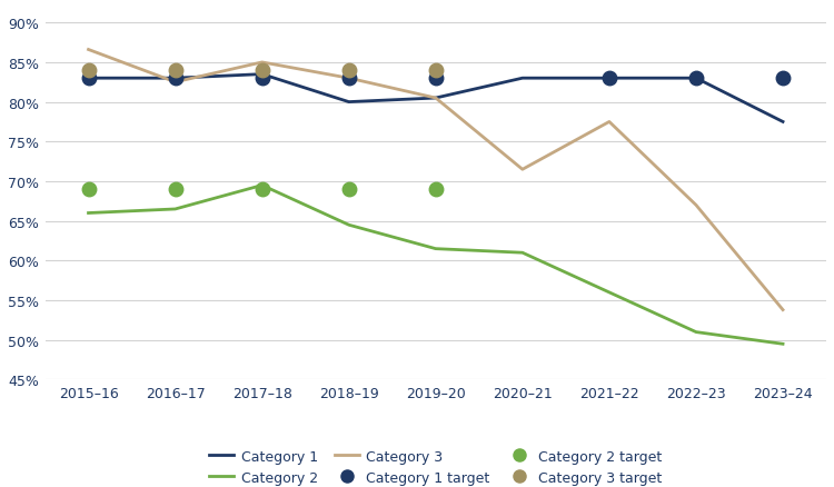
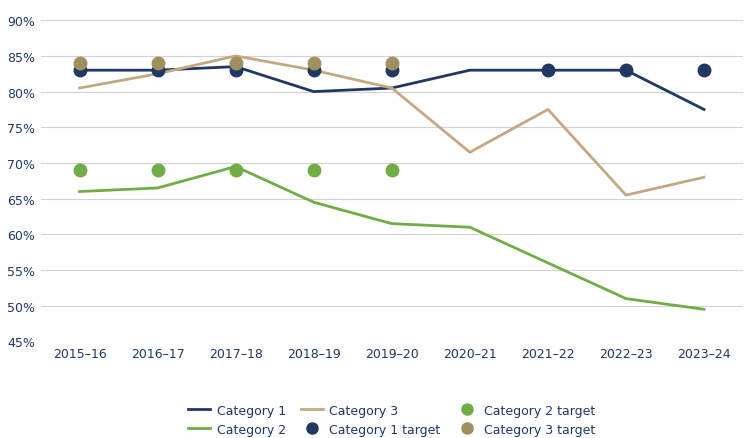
Category 3/2015–16: 86.6% -> 80.5%
Category 3/2022–23: 67.0% -> 65.5%
Category 3/2023–24: 53.8% -> 68.0%
